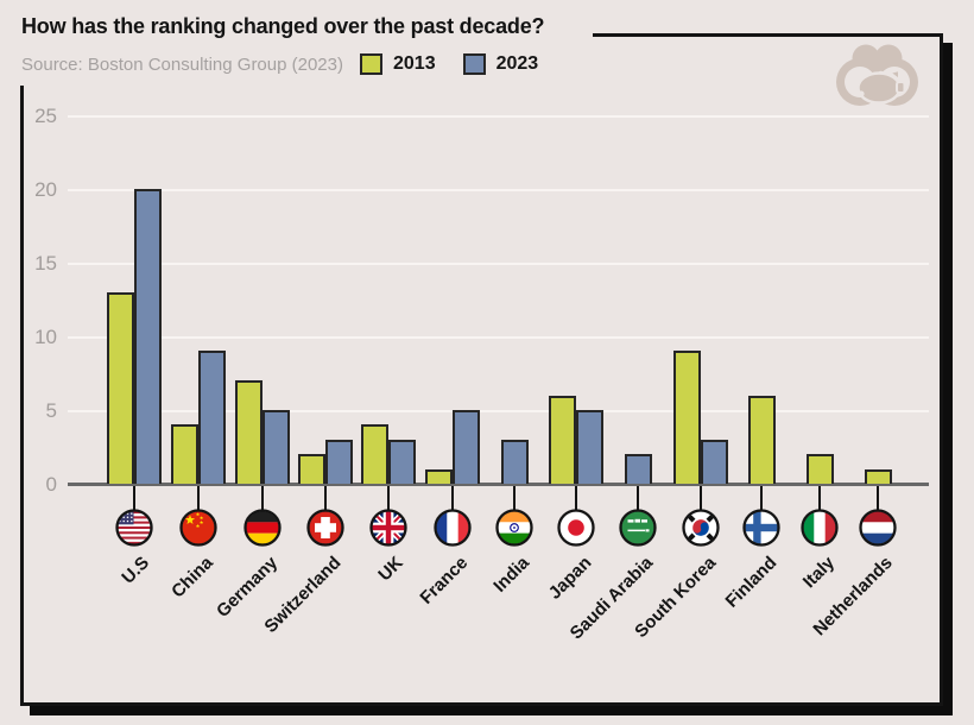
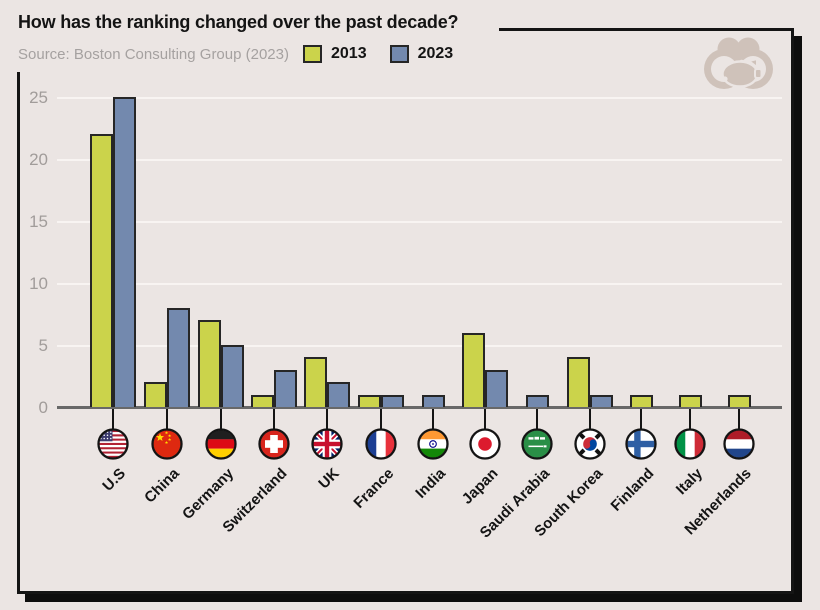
2013/U.S: 13 -> 22
2023/U.S: 20 -> 25
2013/China: 4 -> 2
2023/China: 9 -> 8
2013/Switzerland: 2 -> 1
2023/UK: 3 -> 2
2023/France: 5 -> 1
2023/India: 3 -> 1
2023/Japan: 5 -> 3
2023/Saudi Arabia: 2 -> 1
2013/South Korea: 9 -> 4
2023/South Korea: 3 -> 1
2013/Finland: 6 -> 1
2013/Italy: 2 -> 1
